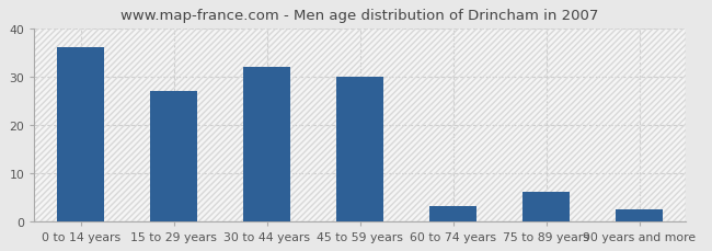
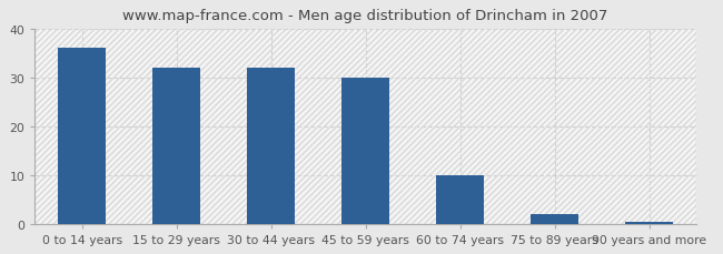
15 to 29 years: 27.0 -> 32.0
60 to 74 years: 3.0 -> 10.0
75 to 89 years: 6.0 -> 2.0
90 years and more: 2.5 -> 0.4
